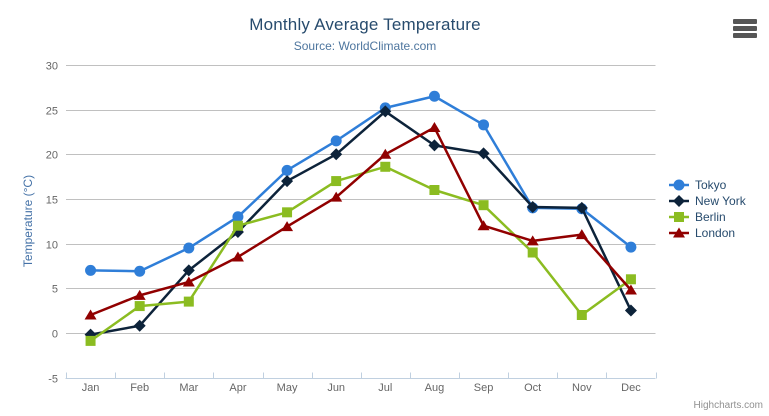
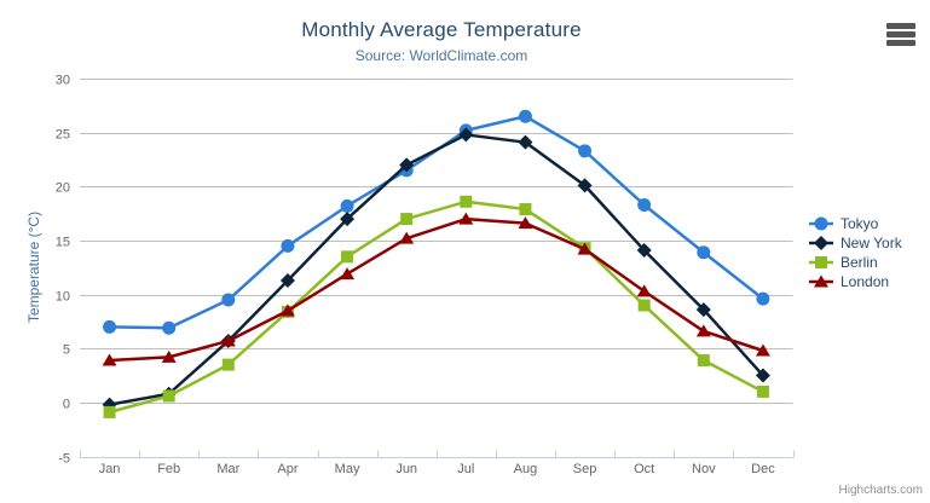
London/Jan: 2 -> 4
Berlin/Feb: 3 -> 1
New York/Mar: 7 -> 6
Tokyo/Apr: 13 -> 14
Berlin/Apr: 12 -> 8
New York/Jun: 20 -> 22
London/Jul: 20 -> 17
New York/Aug: 21 -> 24
Berlin/Aug: 16 -> 18
London/Aug: 23 -> 17
London/Sep: 12 -> 14
Tokyo/Oct: 14 -> 18
New York/Nov: 14 -> 9
Berlin/Nov: 2 -> 4
London/Nov: 11 -> 7
Berlin/Dec: 6 -> 1
